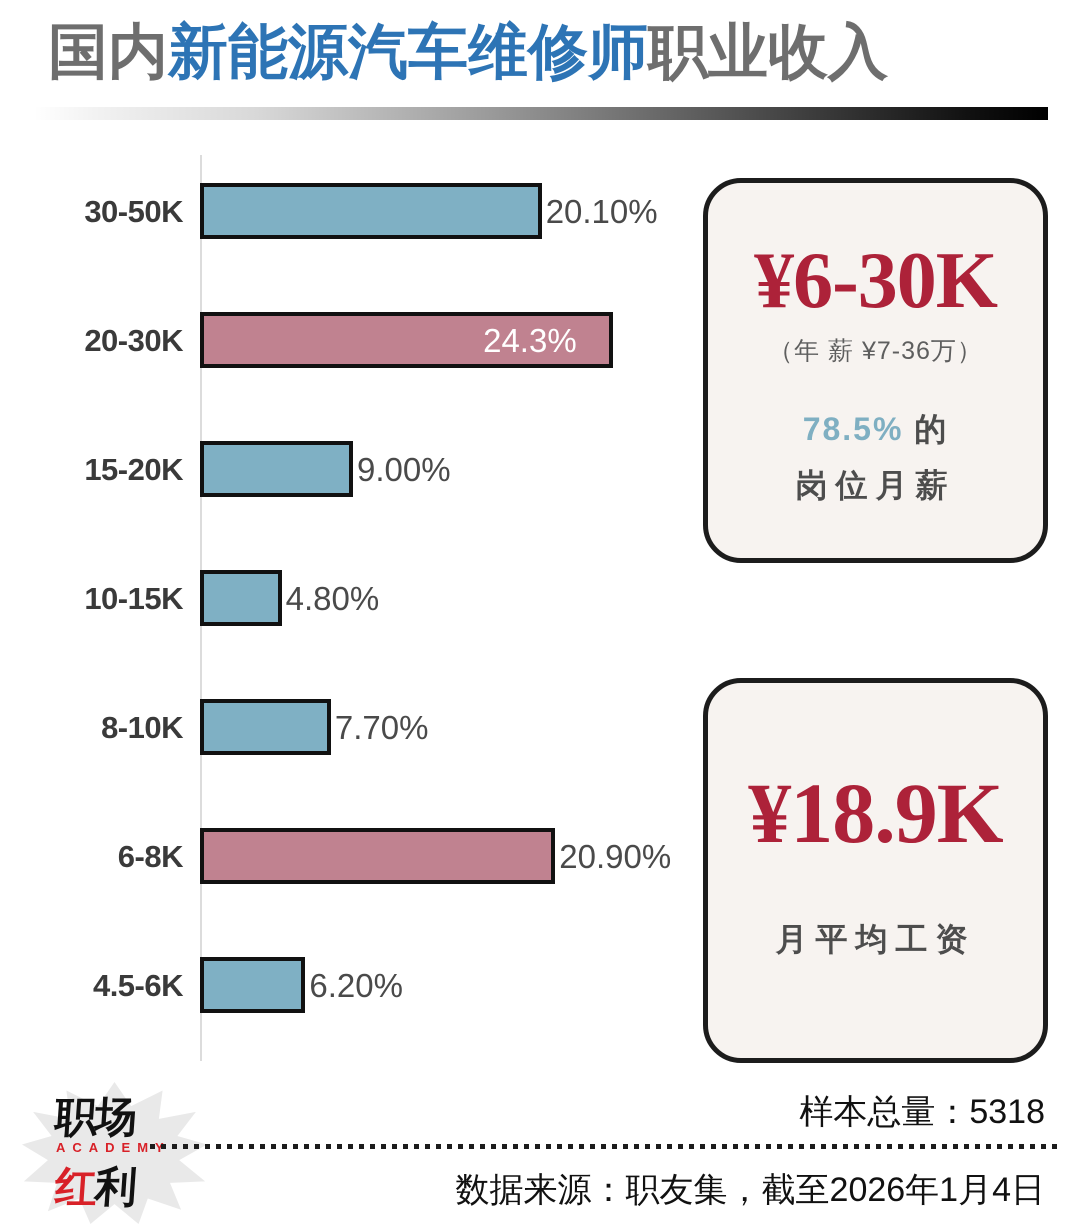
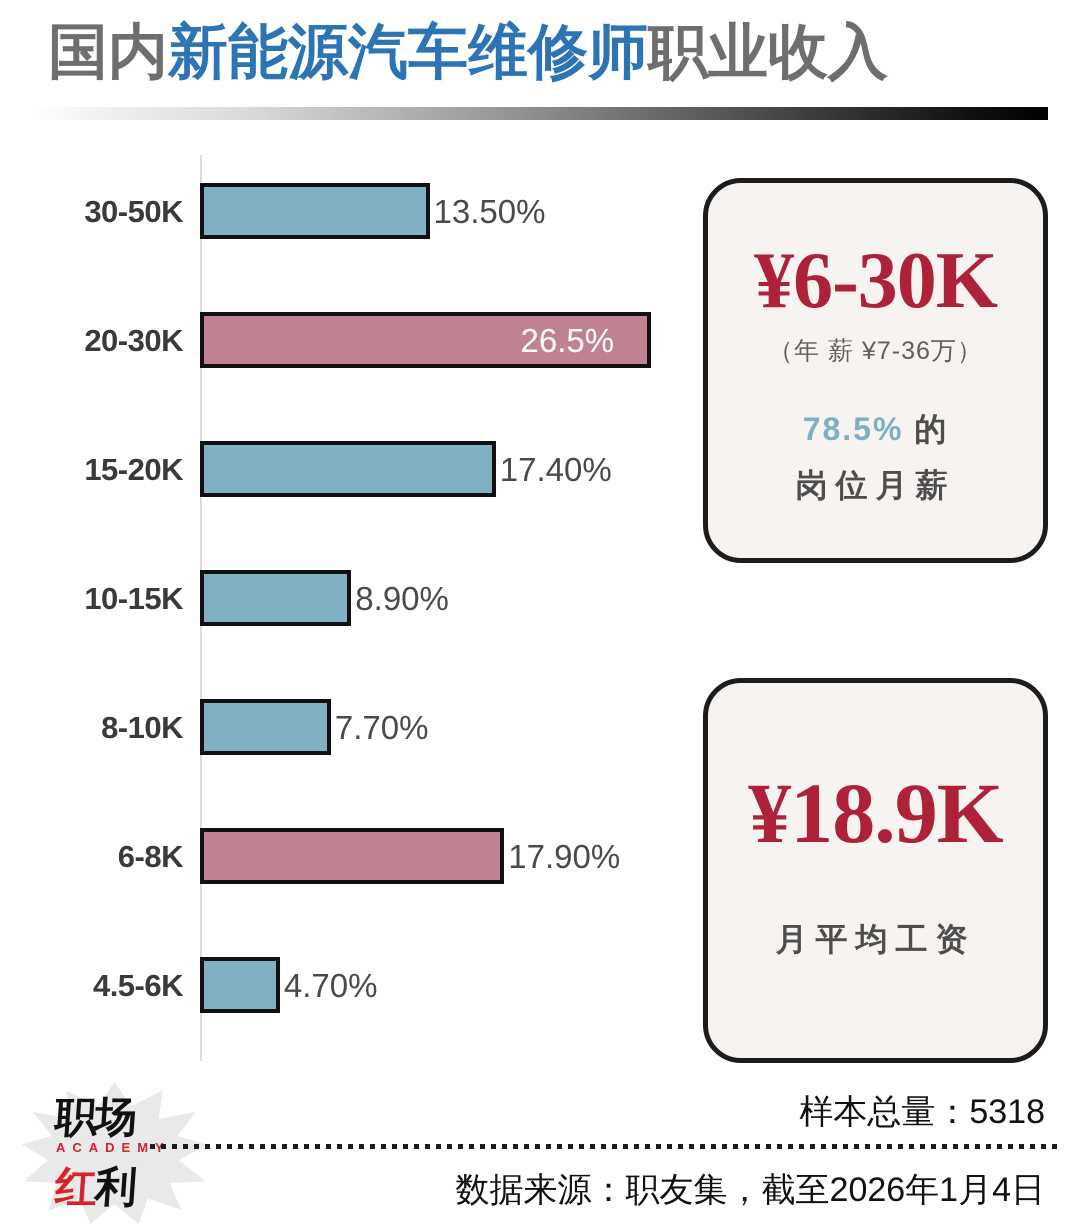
30-50K: 20.10% -> 13.50%
20-30K: 24.3% -> 26.5%
15-20K: 9.00% -> 17.40%
10-15K: 4.80% -> 8.90%
6-8K: 20.90% -> 17.90%
4.5-6K: 6.20% -> 4.70%
